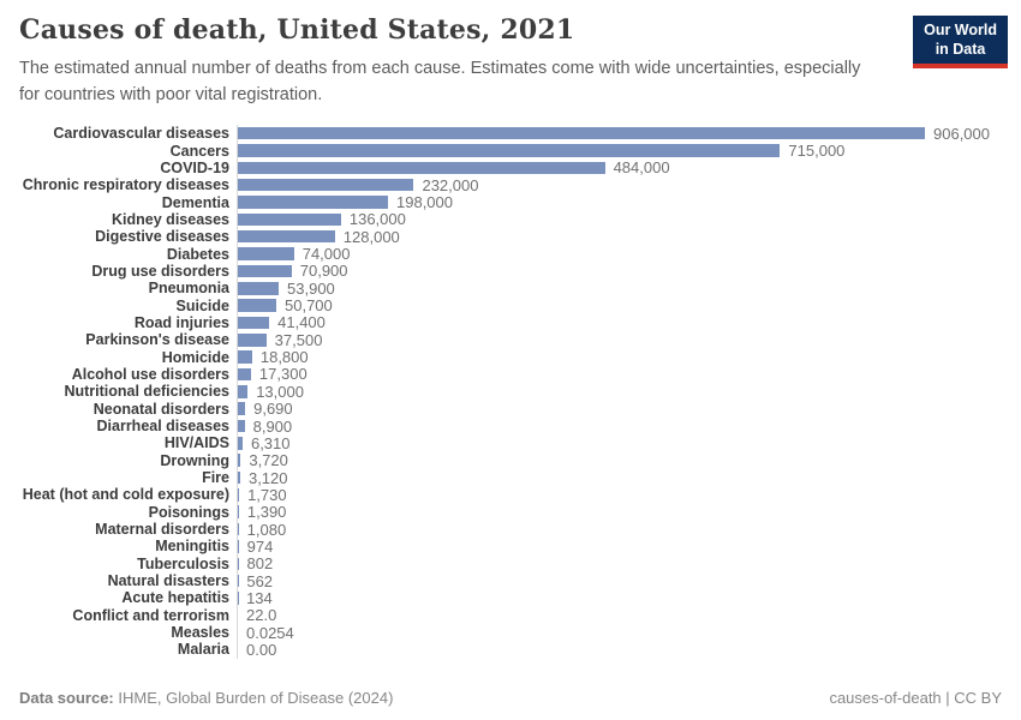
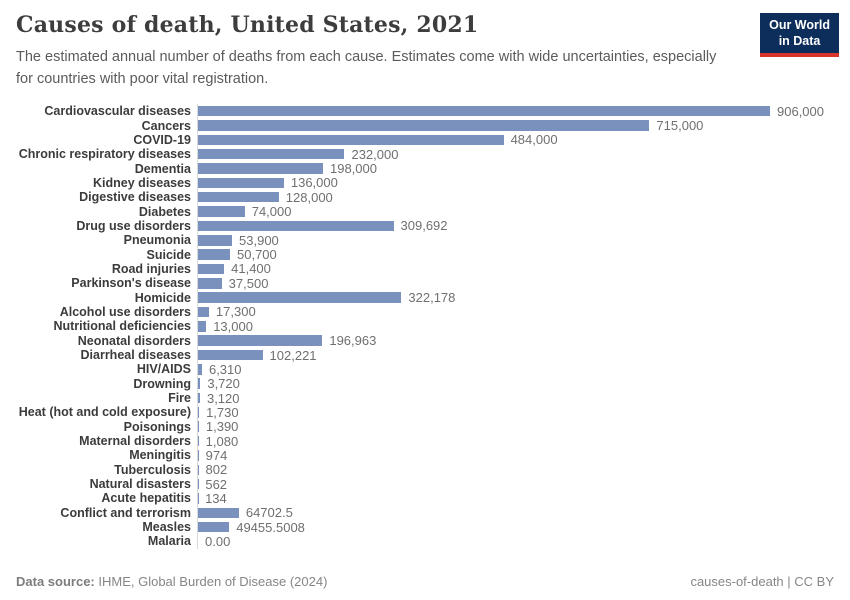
Drug use disorders: 70,900 -> 309,692
Homicide: 18,800 -> 322,178
Neonatal disorders: 9,690 -> 196,963
Diarrheal diseases: 8,900 -> 102,221
Conflict and terrorism: 22.0 -> 64702.5
Measles: 0.0254 -> 49455.5008
